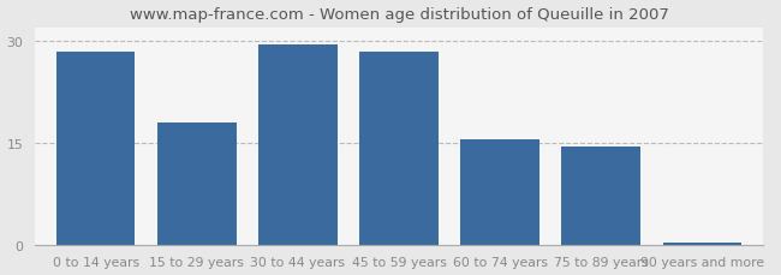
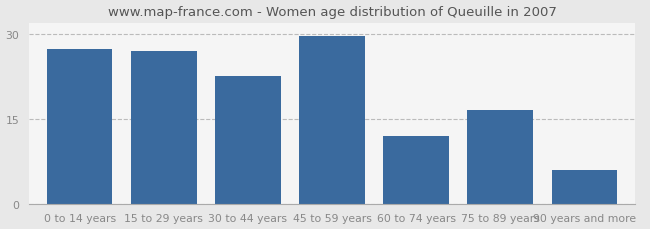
0 to 14 years: 28.5 -> 27.4
15 to 29 years: 18.0 -> 27.0
30 to 44 years: 29.5 -> 22.6
45 to 59 years: 28.5 -> 29.6
60 to 74 years: 15.5 -> 12.0
75 to 89 years: 14.5 -> 16.6
90 years and more: 0.3 -> 6.0
